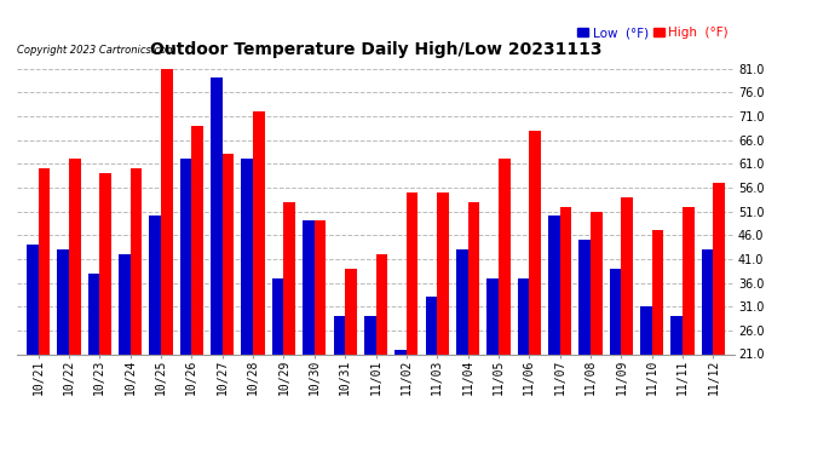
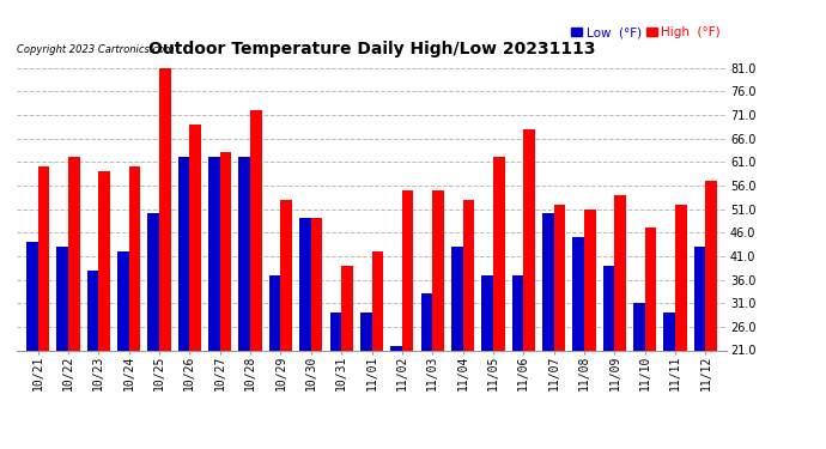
Low (°F)/10/27: 79 -> 62
